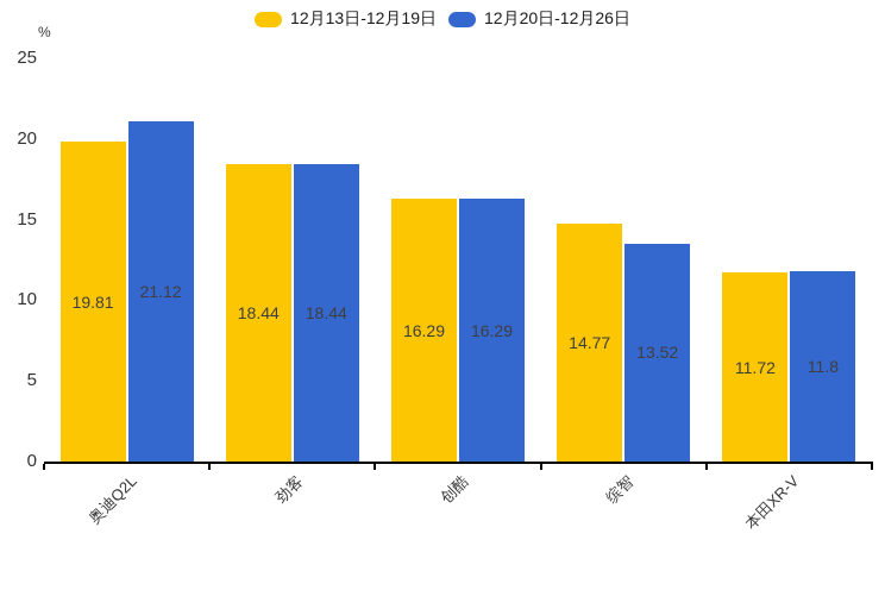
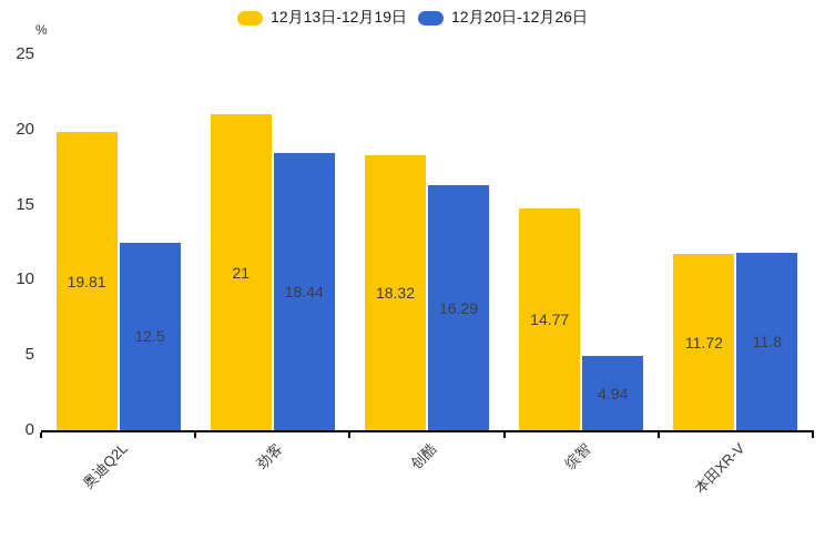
12月20日-12月26日/奥迪Q2L: 21.12 -> 12.5
12月13日-12月19日/劲客: 18.44 -> 21
12月13日-12月19日/创酷: 16.29 -> 18.32
12月20日-12月26日/缤智: 13.52 -> 4.94
